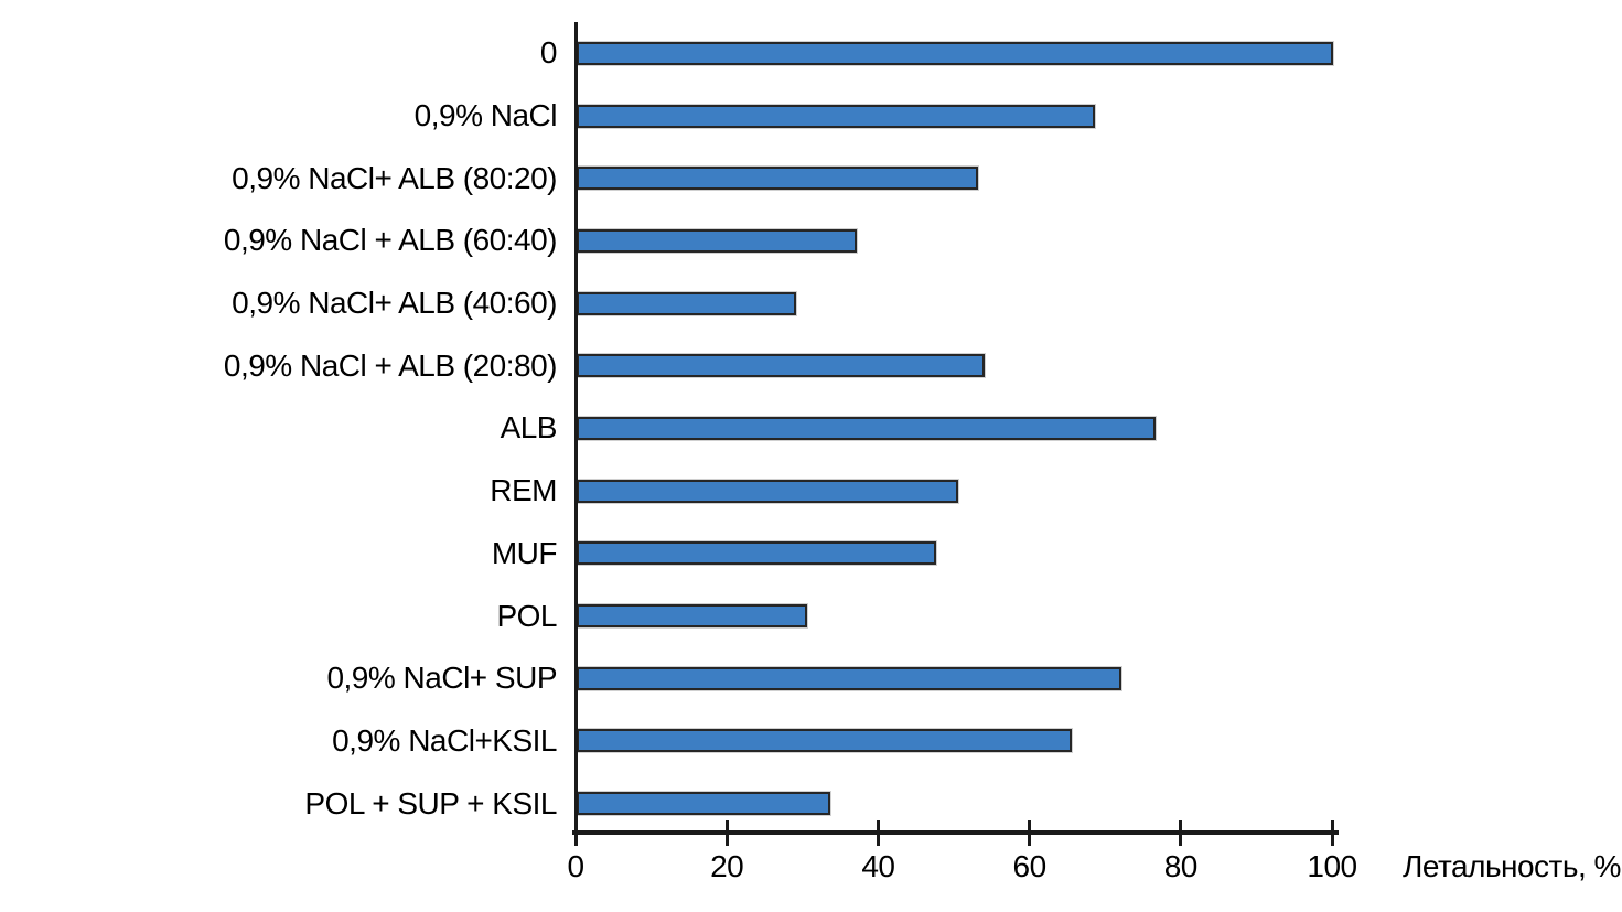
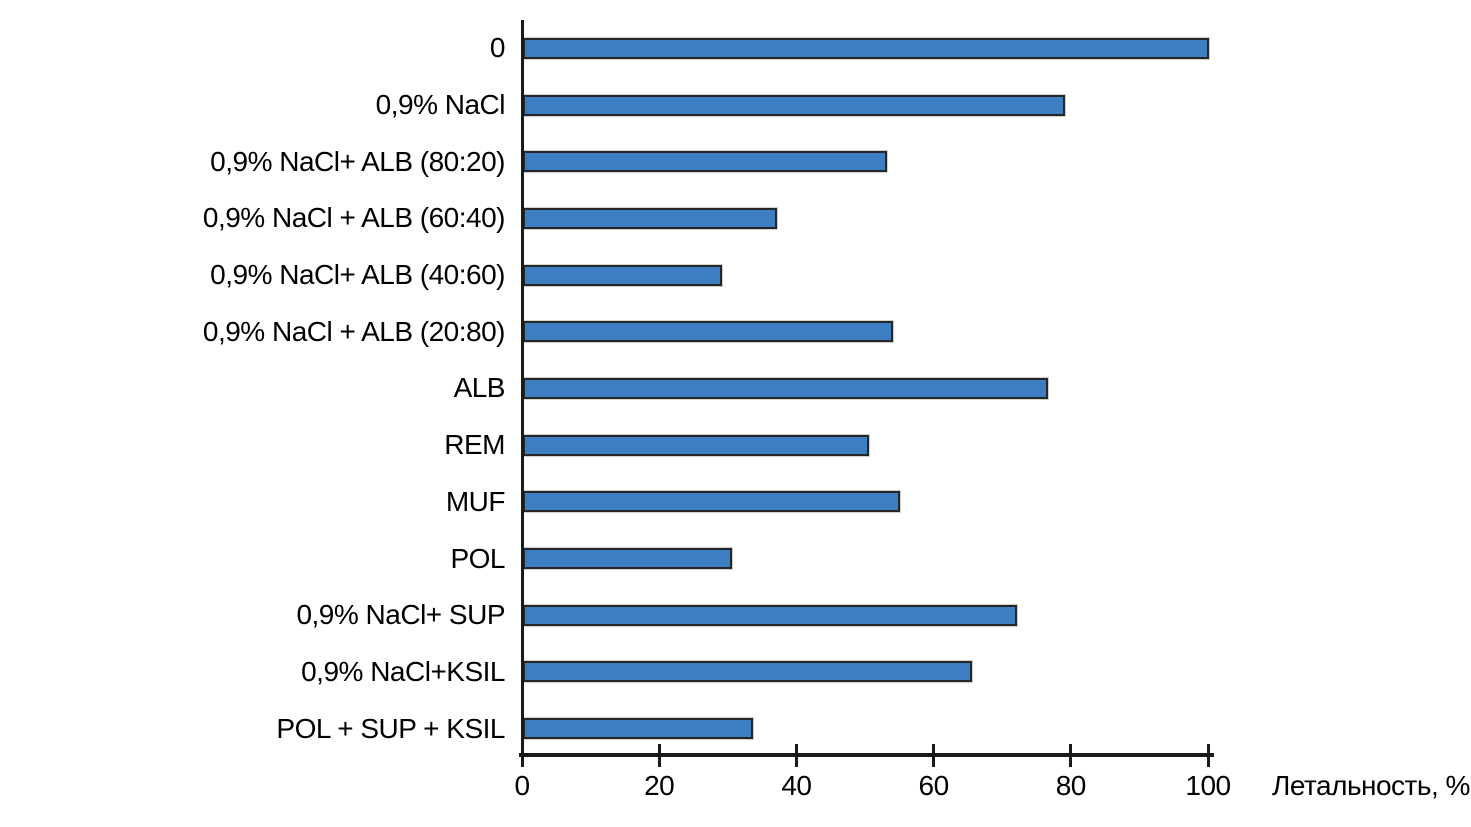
0,9% NaCl: 68 -> 79
MUF: 48 -> 55
